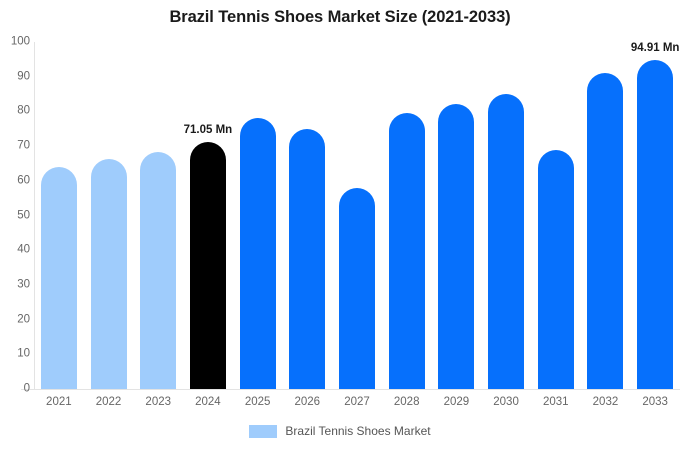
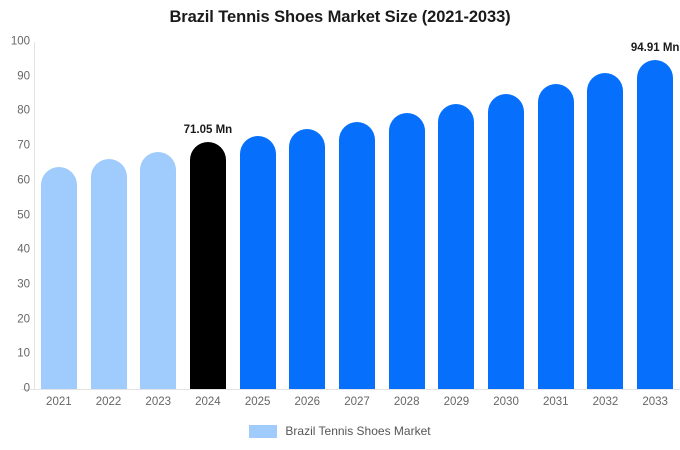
2025: 78 -> 73
2027: 58 -> 77
2031: 69 -> 88
